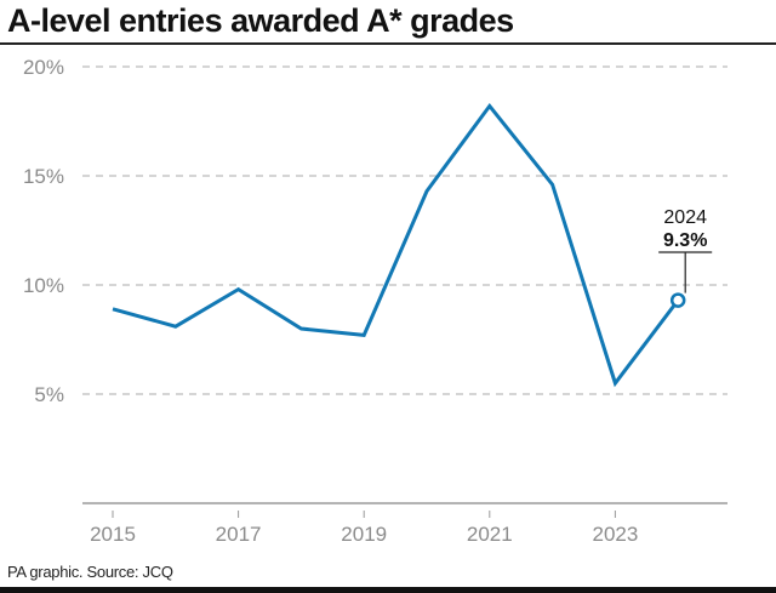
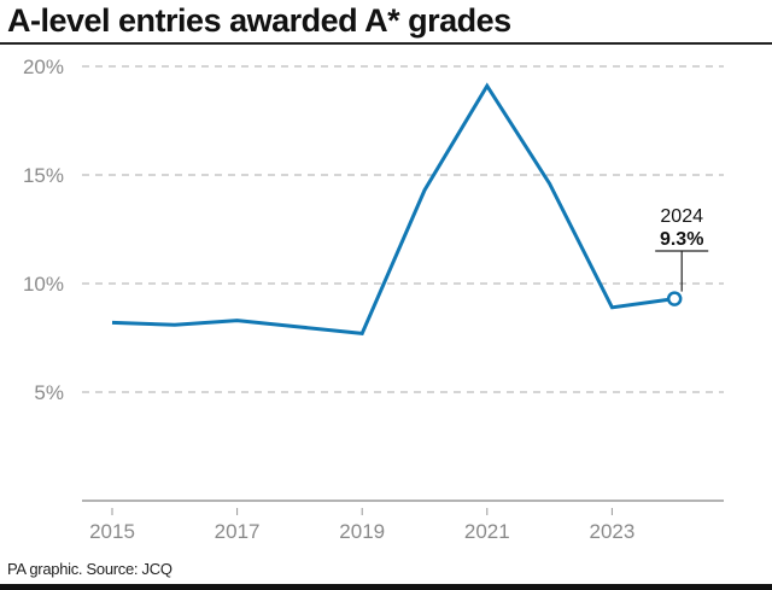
2015: 8.9% -> 8.2%
2017: 9.8% -> 8.3%
2021: 18.2% -> 19.1%
2023: 5.5% -> 8.9%
